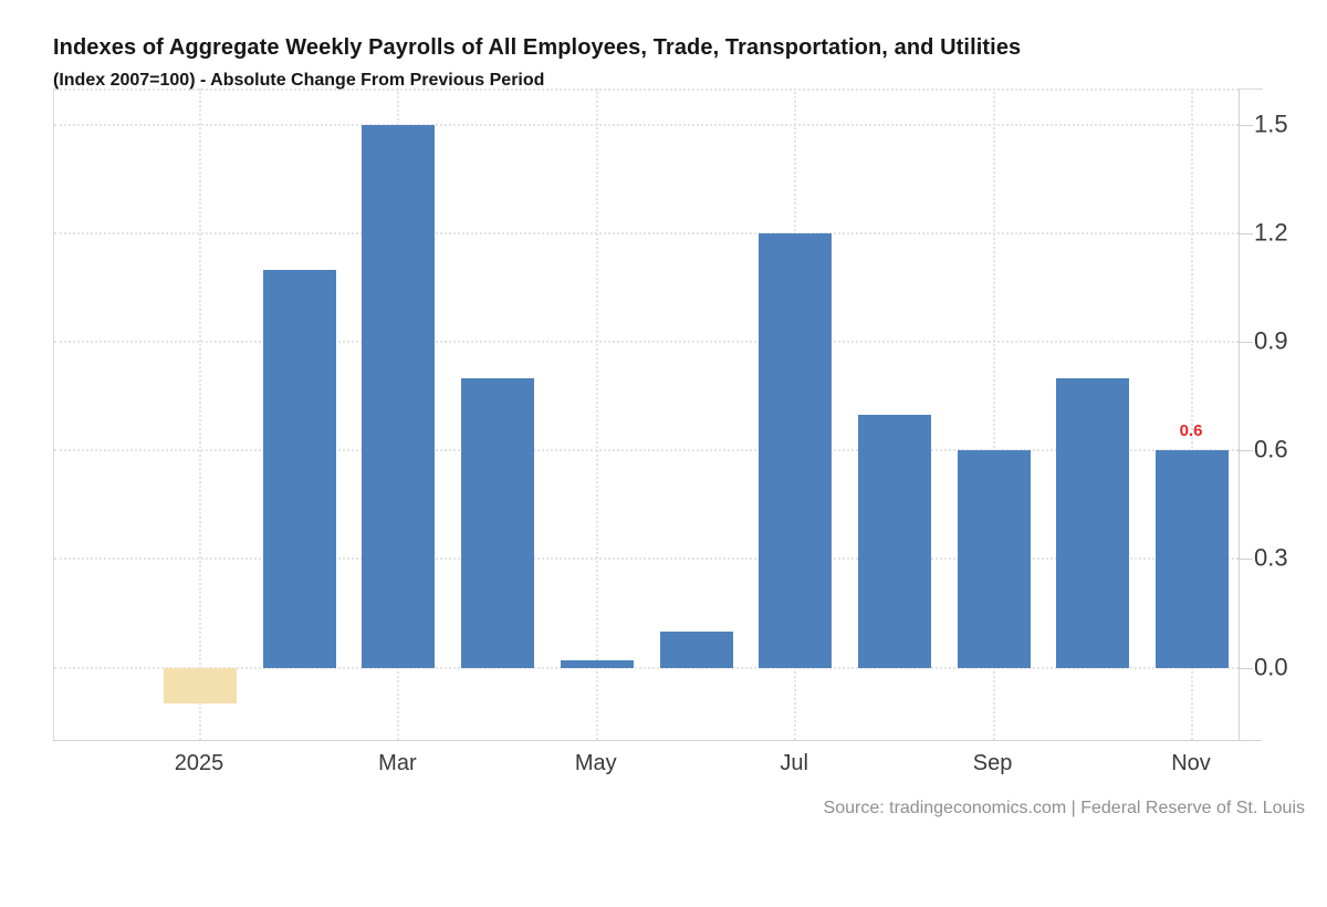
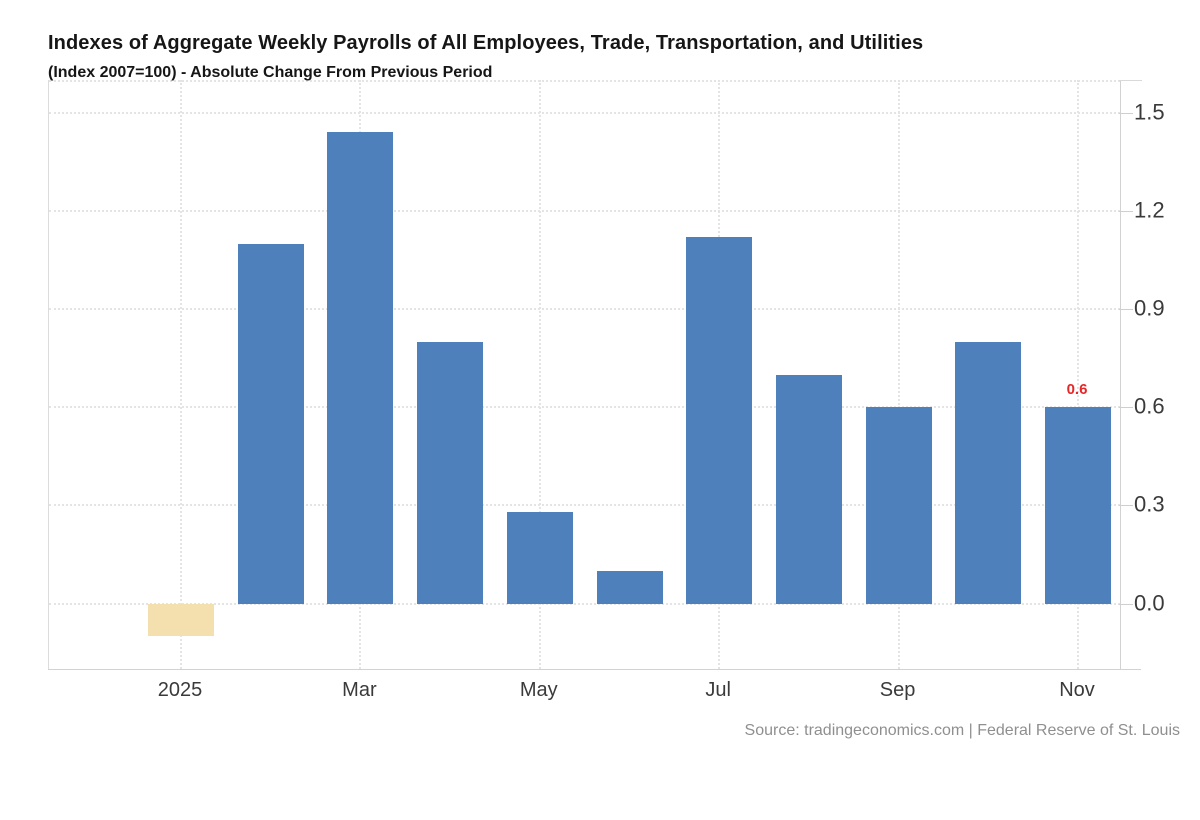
Mar: 1.50 -> 1.44
May: 0.02 -> 0.28
Jul: 1.20 -> 1.12
